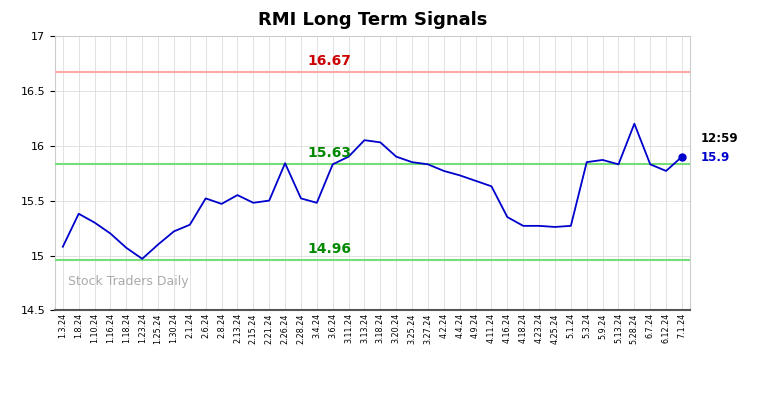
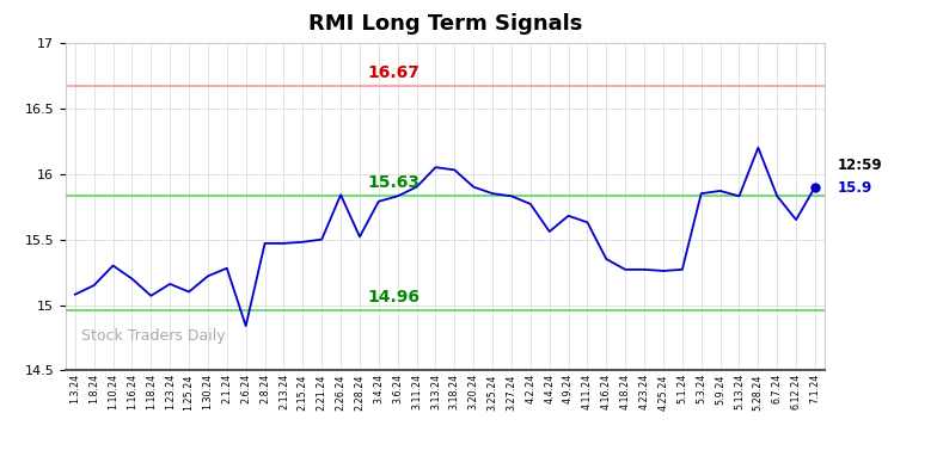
1.8.24: 15.38 -> 15.15
1.23.24: 14.97 -> 15.16
2.6.24: 15.52 -> 14.84
2.13.24: 15.55 -> 15.47
3.4.24: 15.48 -> 15.79
4.4.24: 15.73 -> 15.56
6.12.24: 15.77 -> 15.65
